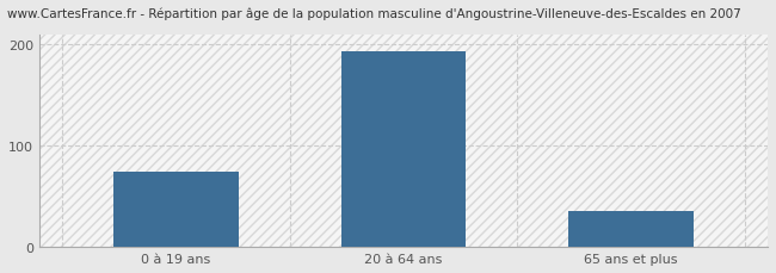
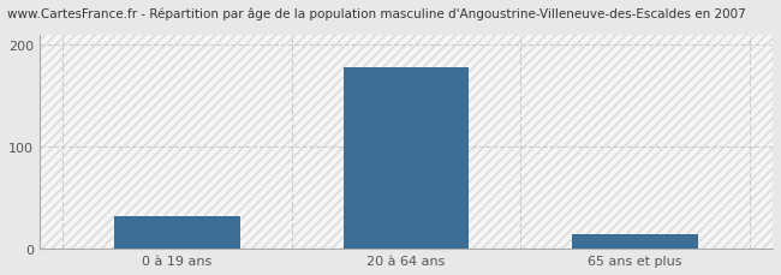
0 à 19 ans: 75 -> 32
20 à 64 ans: 193 -> 178
65 ans et plus: 35 -> 14
